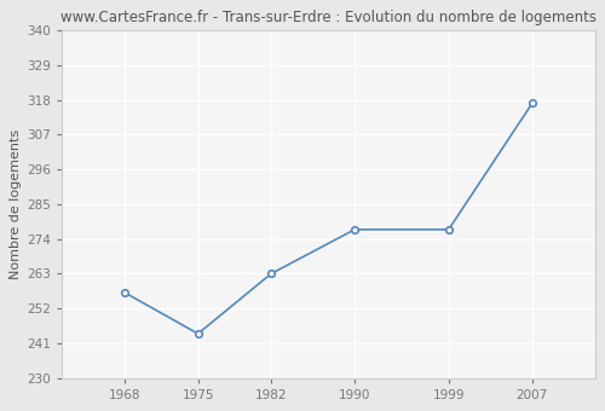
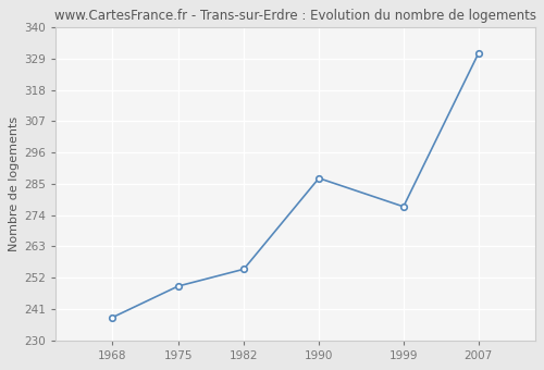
1968: 257 -> 238
1975: 244 -> 249
1982: 263 -> 255
1990: 277 -> 287
2007: 317 -> 331
